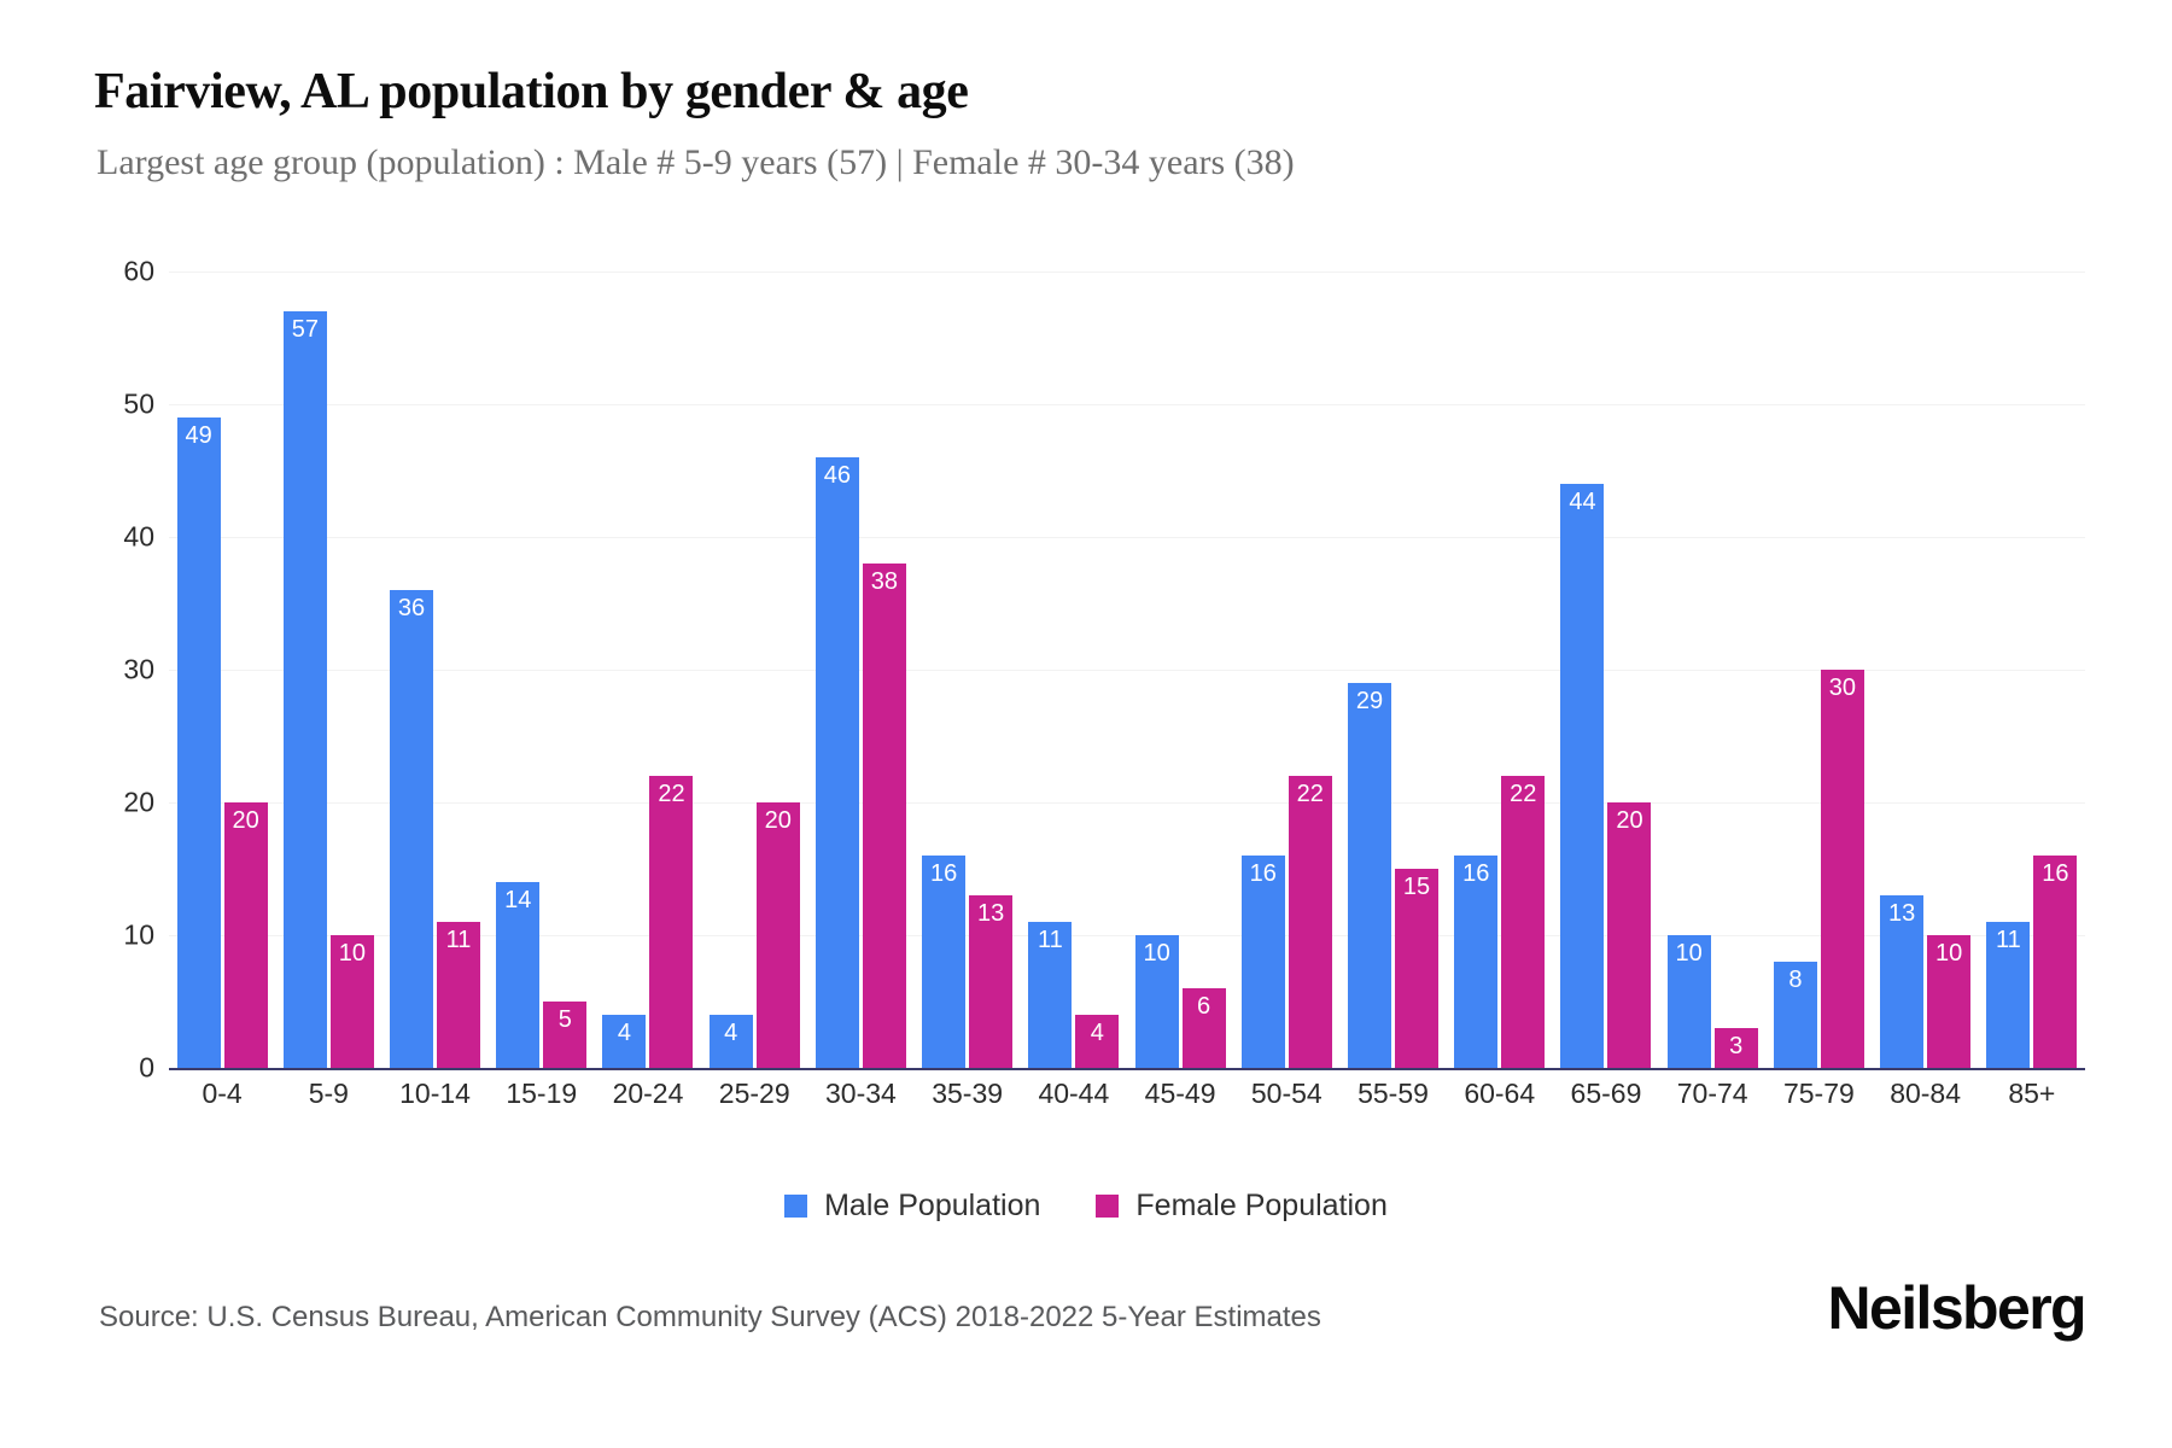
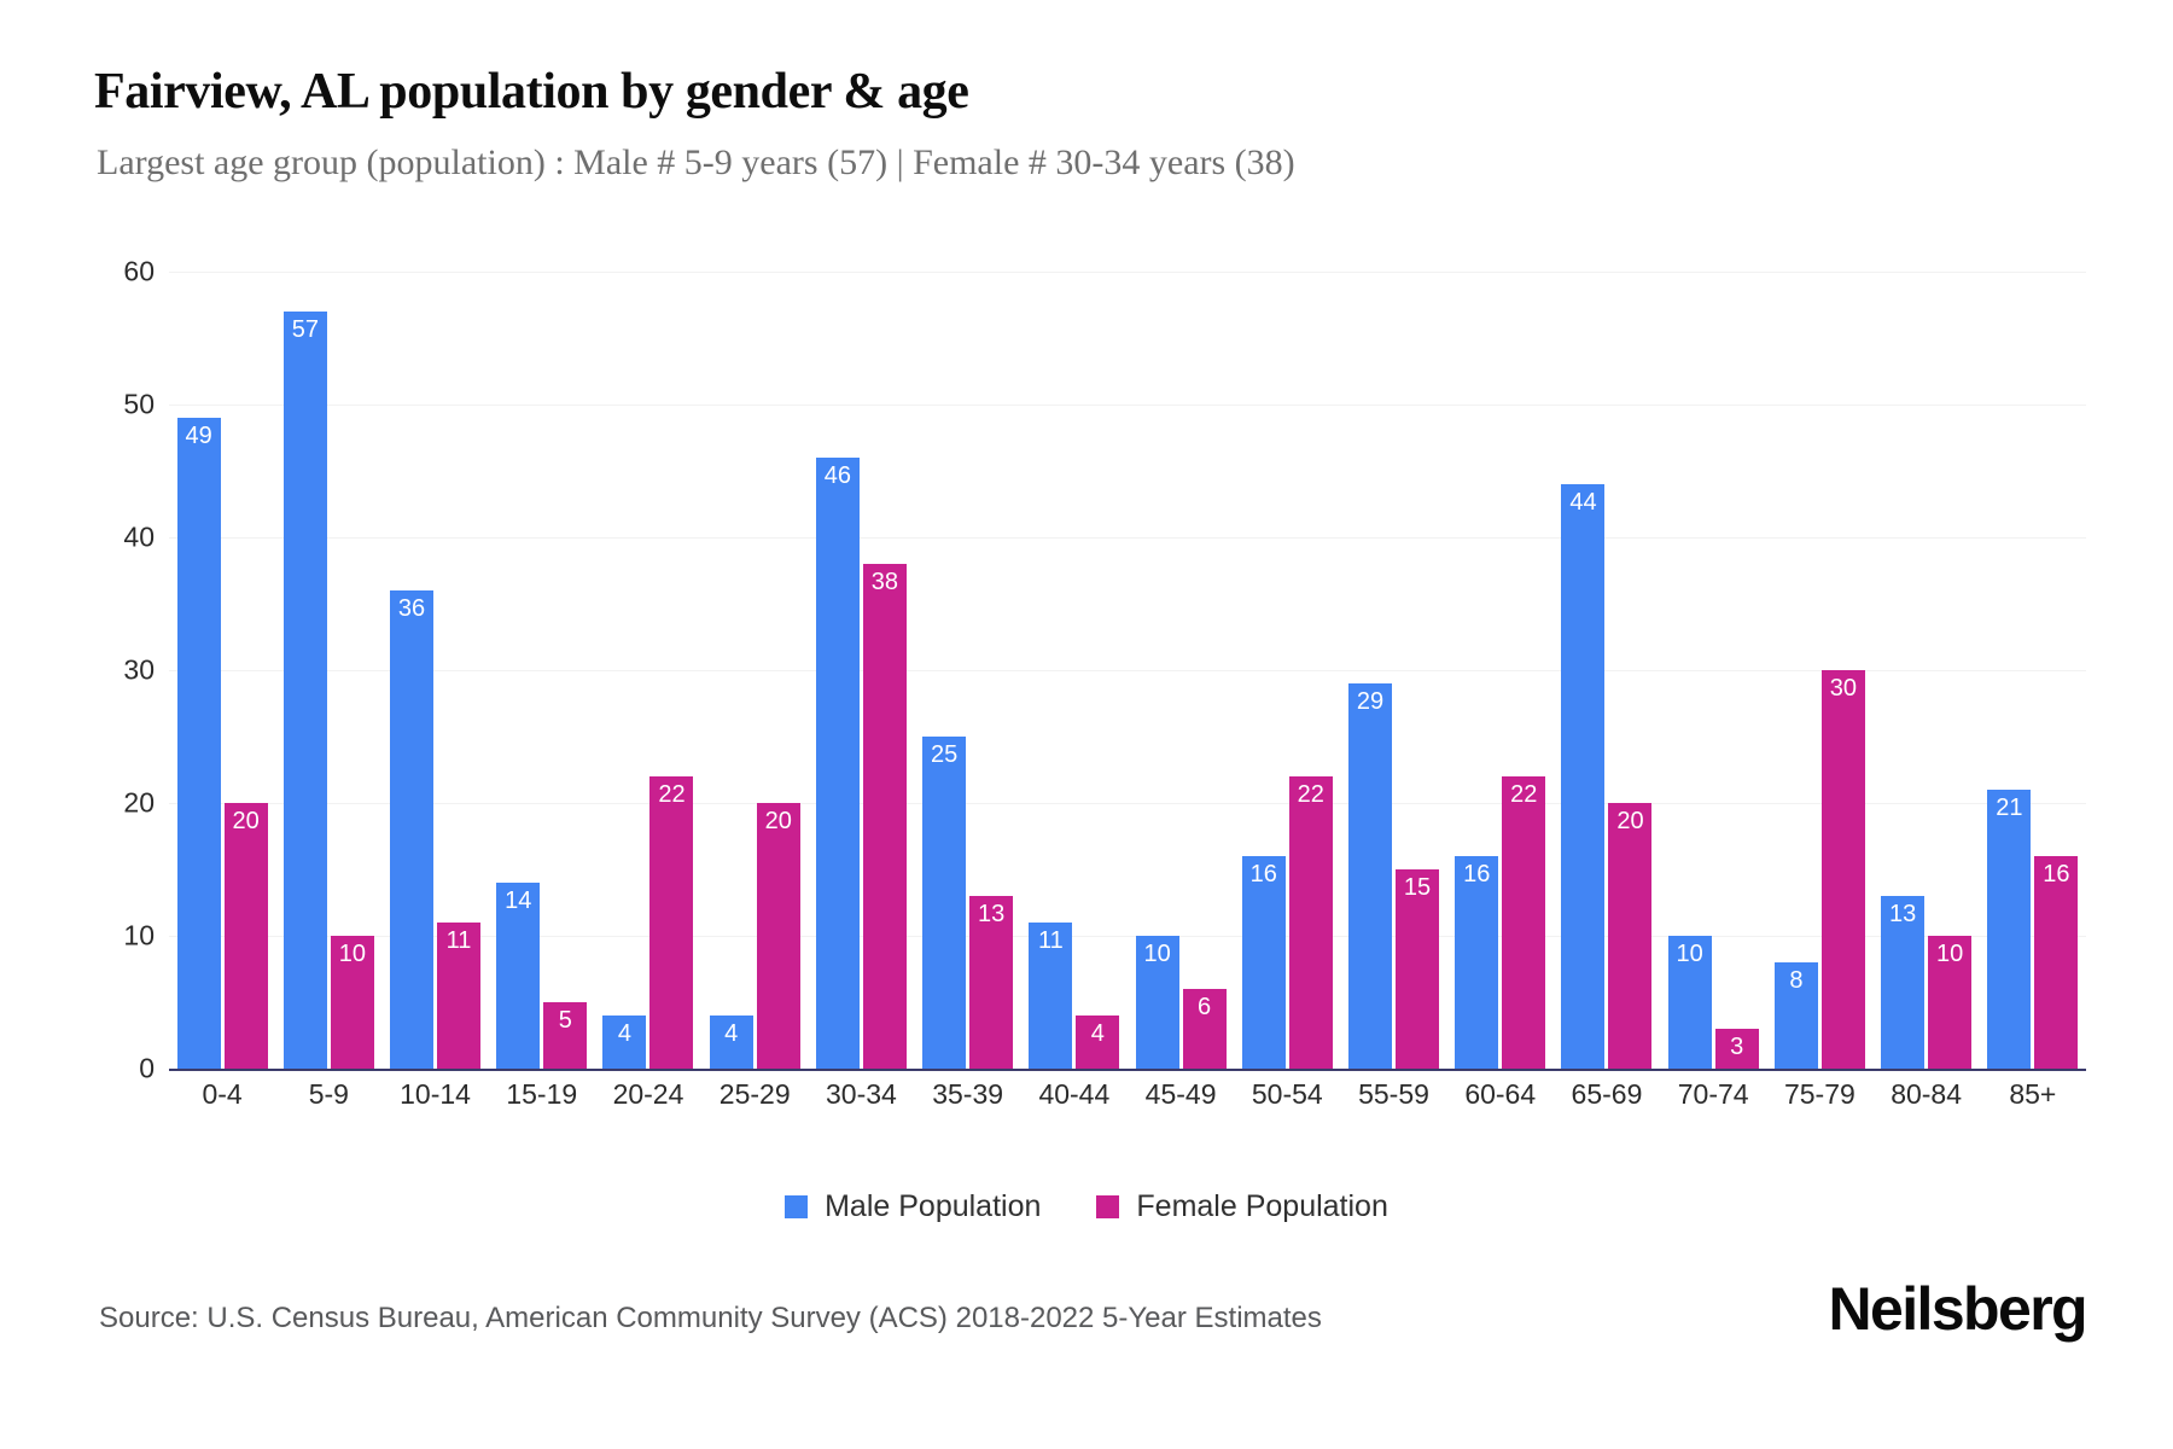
Male Population/35-39: 16 -> 25
Male Population/85+: 11 -> 21
